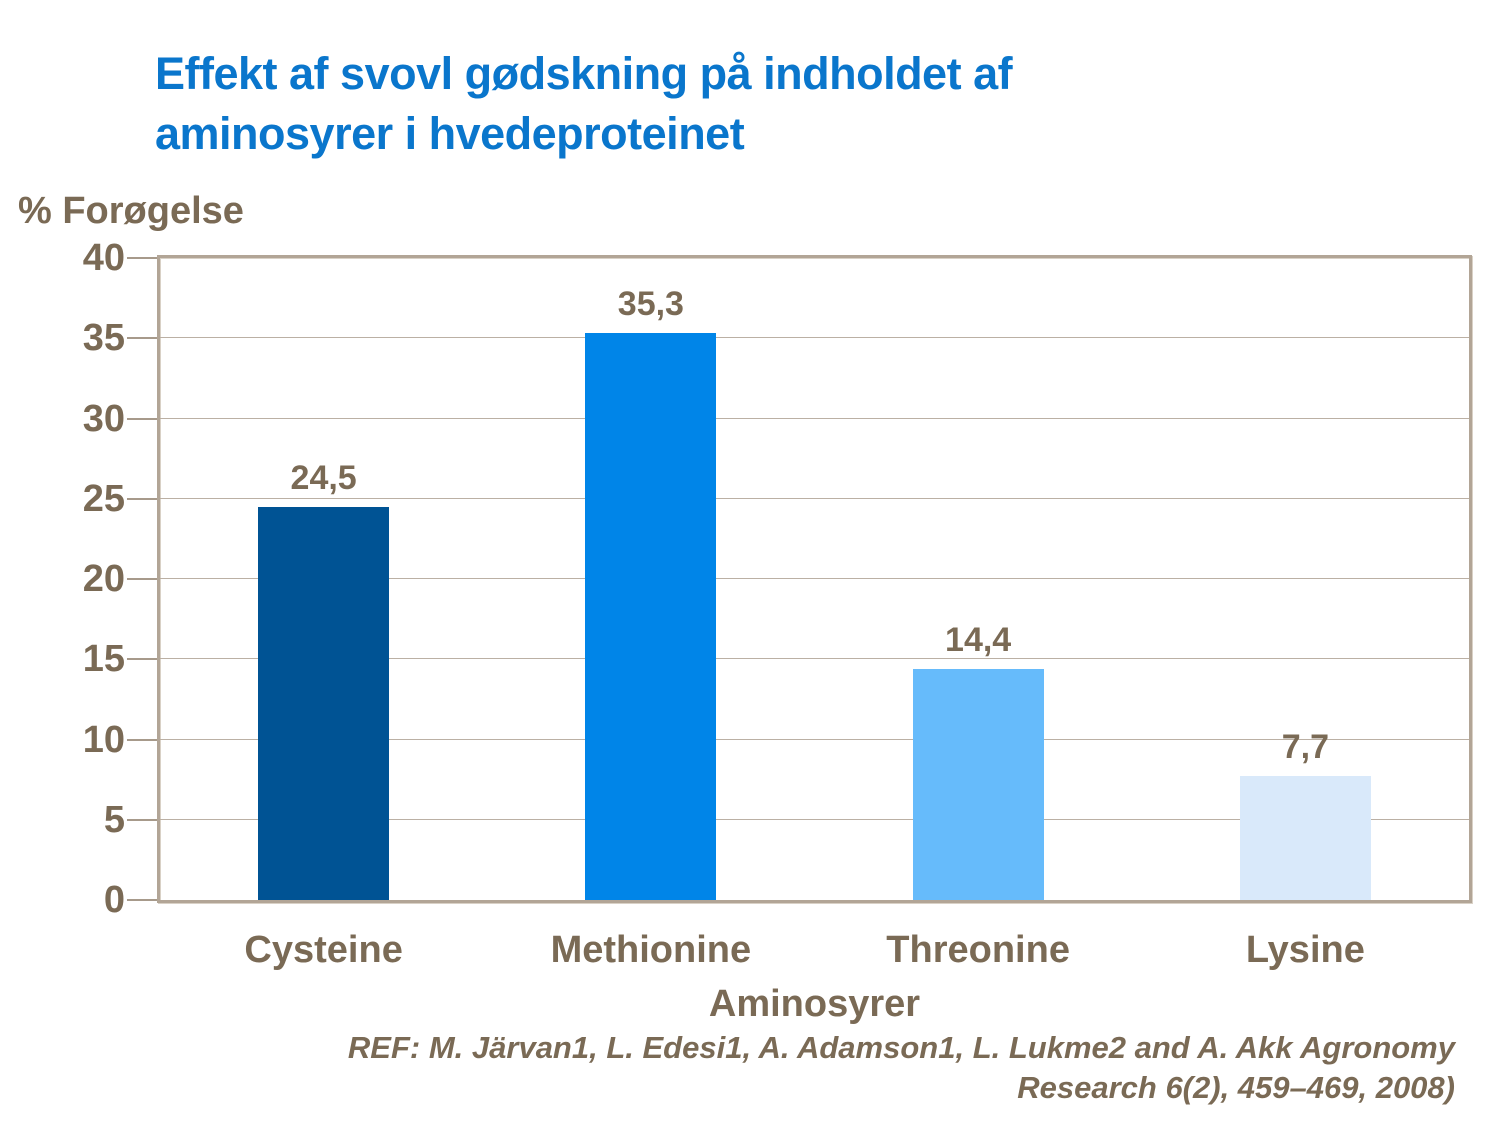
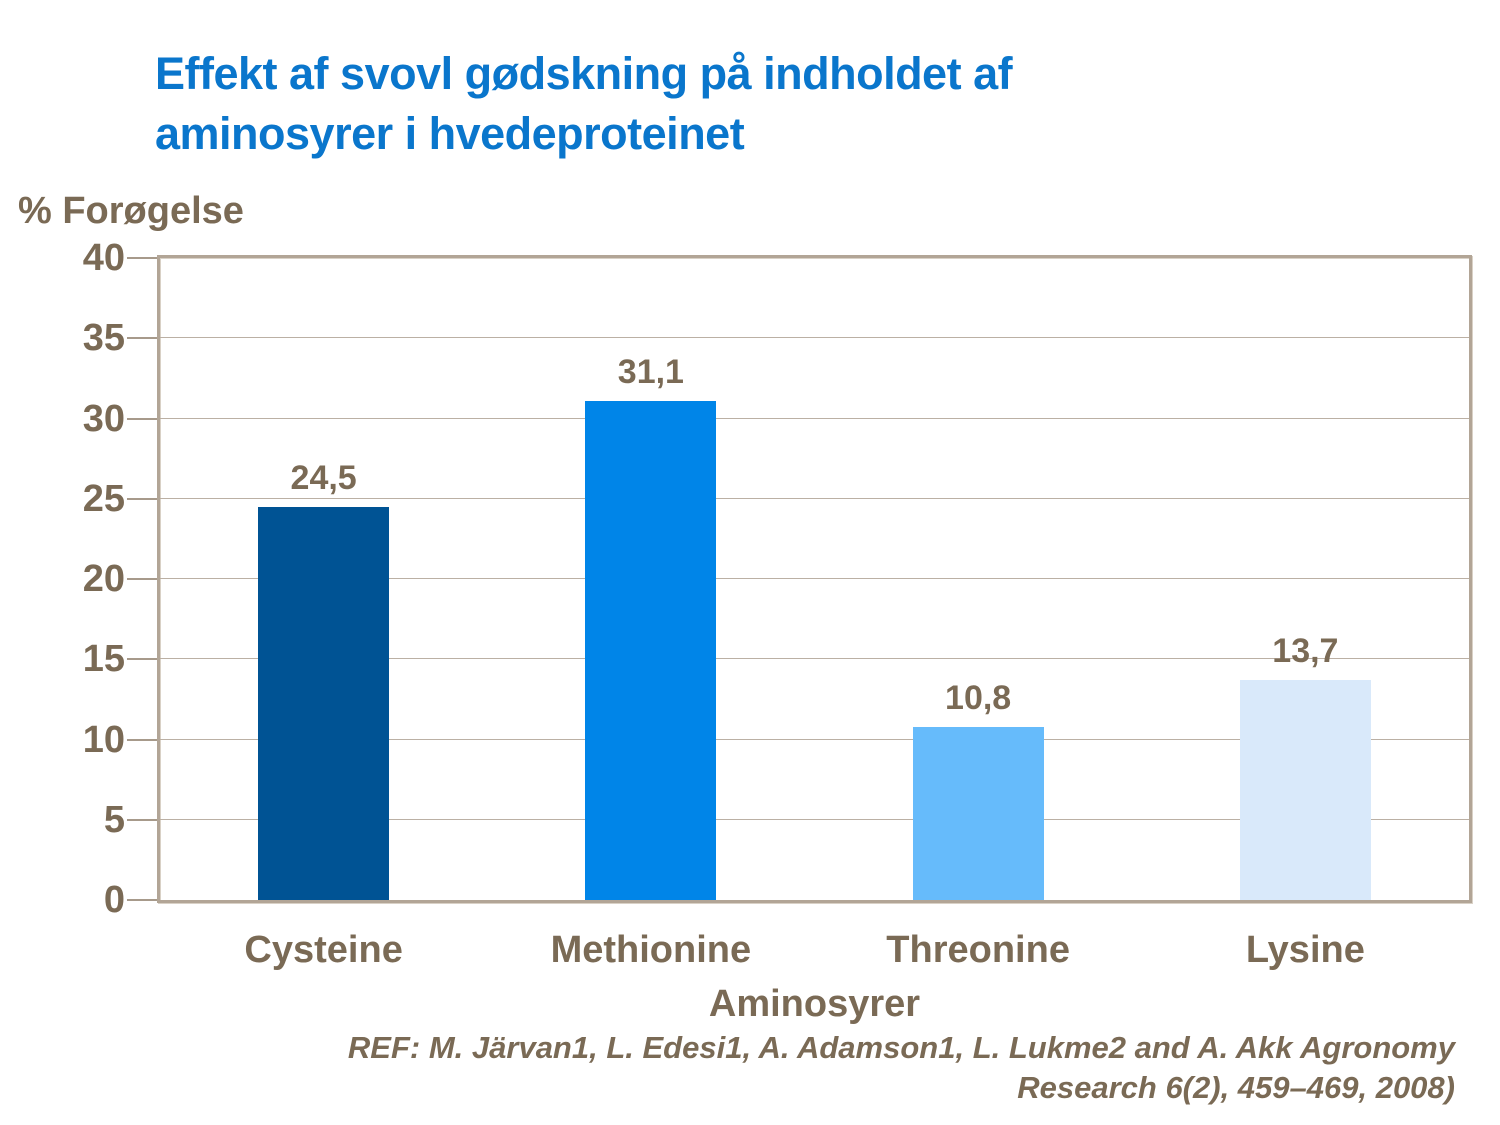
Methionine: 35,3 -> 31,1
Threonine: 14,4 -> 10,8
Lysine: 7,7 -> 13,7
